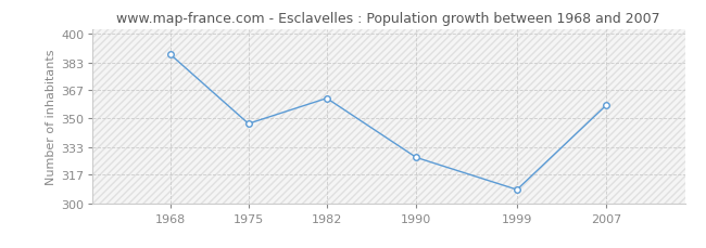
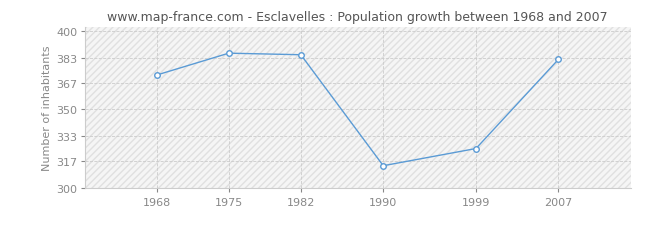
1968: 388 -> 372
1975: 347 -> 386
1982: 362 -> 385
1990: 327 -> 314
1999: 308 -> 325
2007: 358 -> 382
